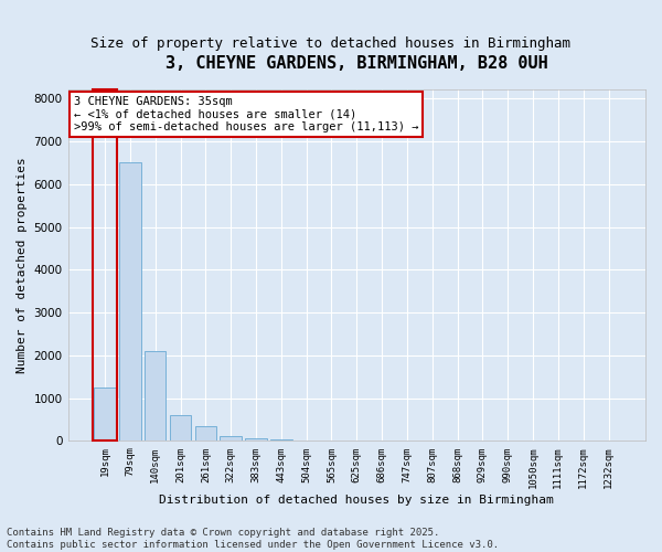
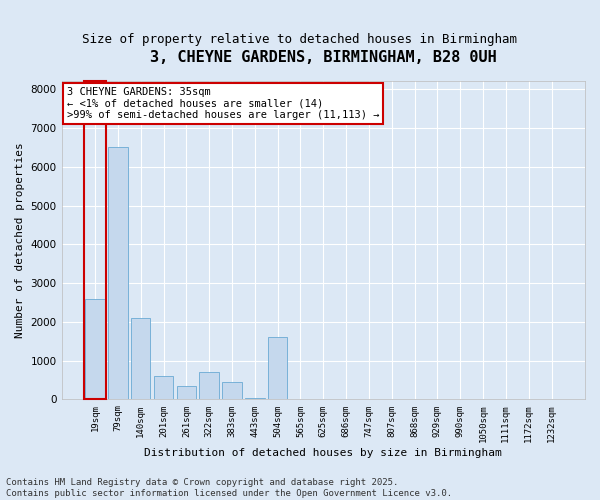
19sqm: 1250 -> 2600
322sqm: 120 -> 700
383sqm: 70 -> 450
504sqm: 10 -> 1600
